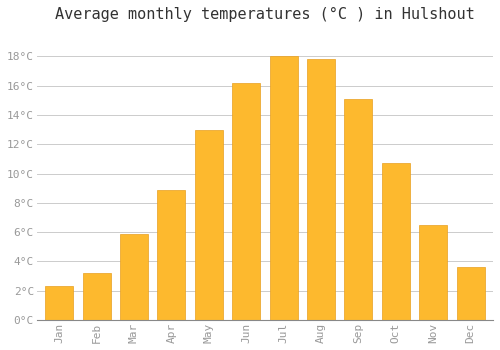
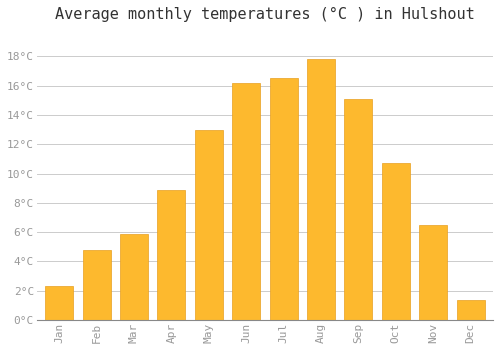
Feb: 3.2°C -> 4.8°C
Jul: 18.0°C -> 16.5°C
Dec: 3.6°C -> 1.4°C
